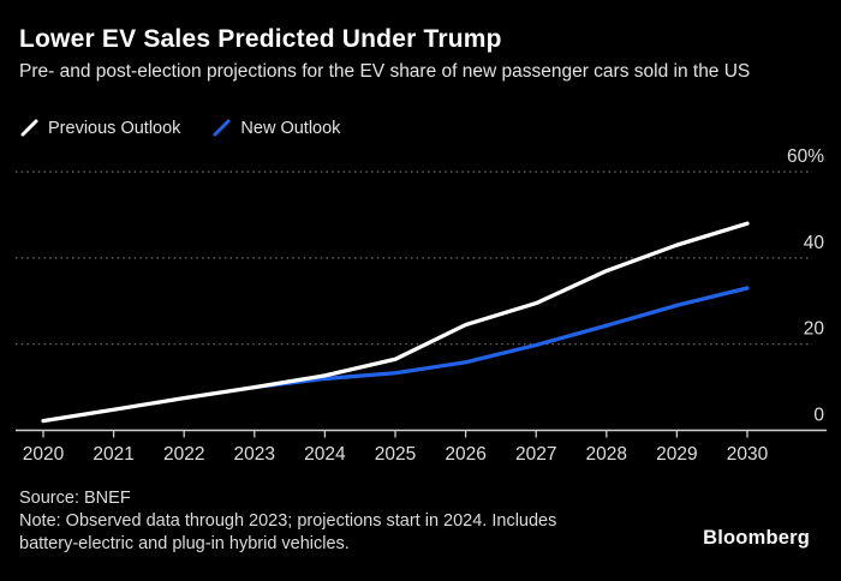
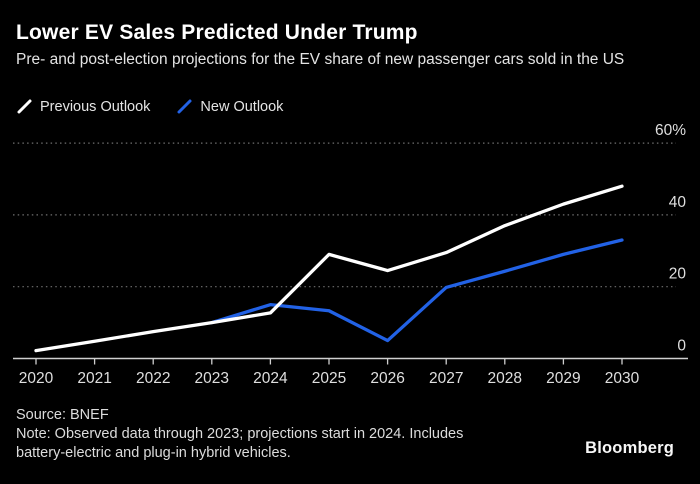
New Outlook/2024: 12% -> 15%
Previous Outlook/2025: 16% -> 29%
New Outlook/2026: 16% -> 5%
